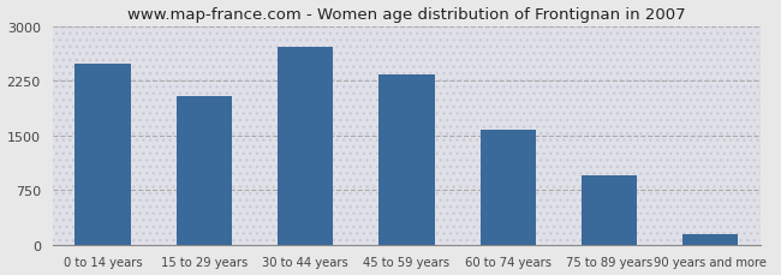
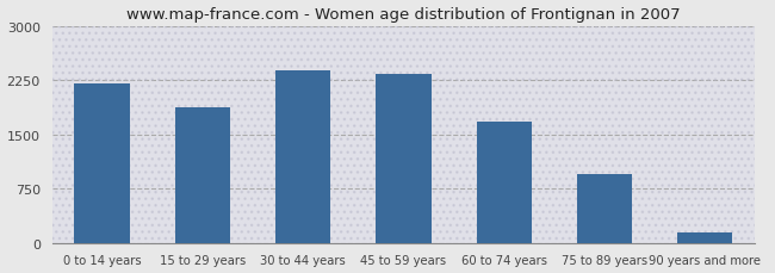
0 to 14 years: 2480 -> 2200
15 to 29 years: 2040 -> 1870
30 to 44 years: 2720 -> 2390
60 to 74 years: 1580 -> 1680
